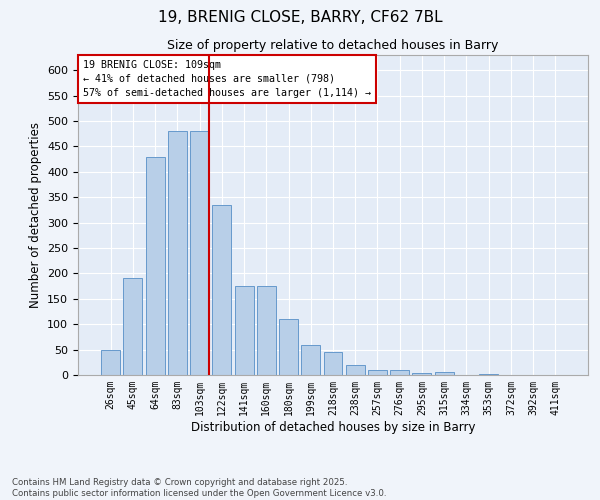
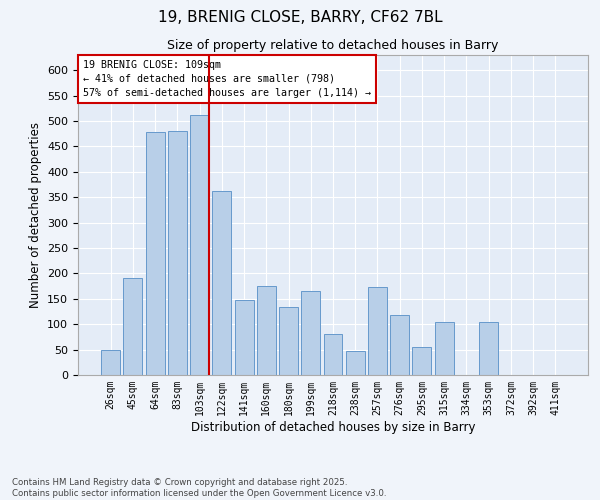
64sqm: 430 -> 478
103sqm: 480 -> 512
122sqm: 335 -> 362
141sqm: 175 -> 148
180sqm: 110 -> 134
199sqm: 60 -> 166
218sqm: 45 -> 80
238sqm: 20 -> 48
257sqm: 10 -> 174
276sqm: 10 -> 118
295sqm: 3 -> 56
315sqm: 5 -> 104
353sqm: 2 -> 104
